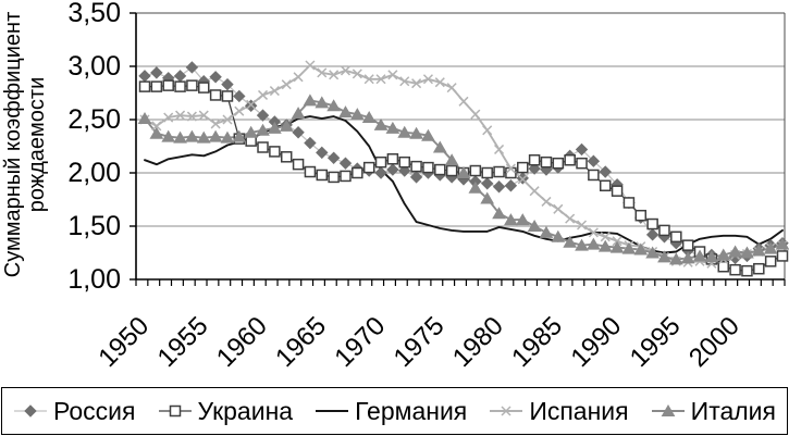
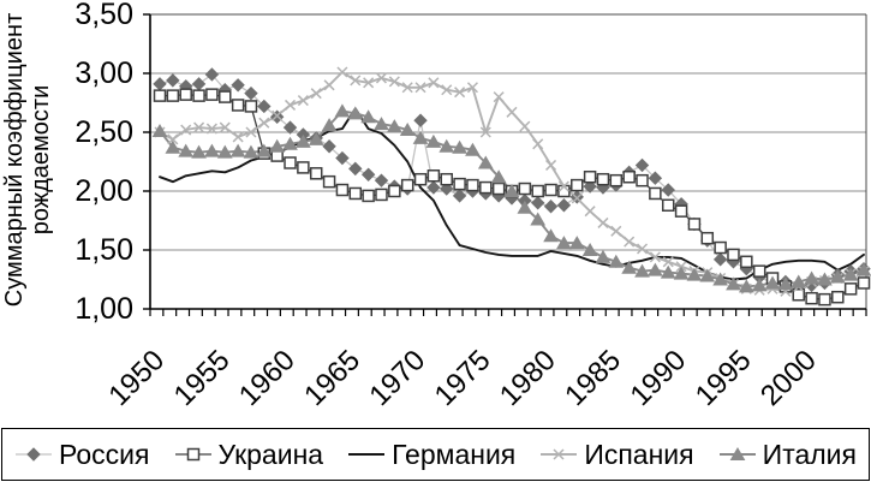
Германия/1965: 2,5 -> 2,7
Россия/1970: 2,0 -> 2,6
Испания/1975: 2,9 -> 2,5
